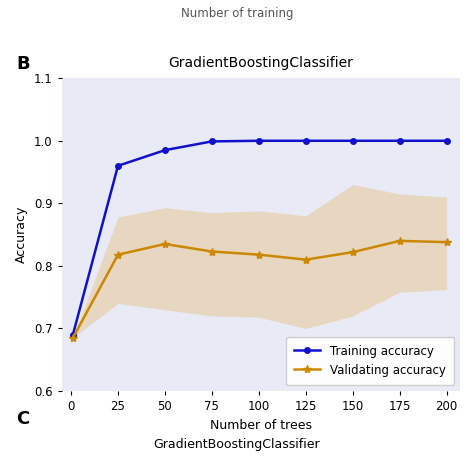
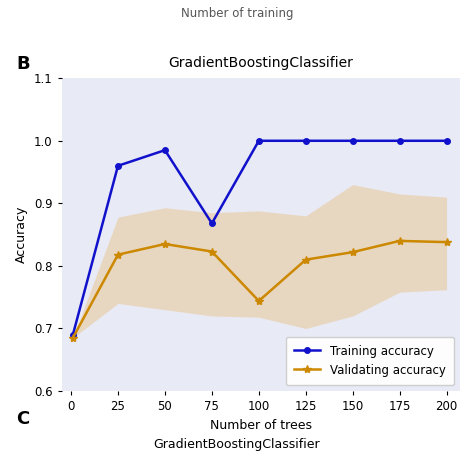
Training accuracy/75: 0.999 -> 0.868
Validating accuracy/100: 0.818 -> 0.744
